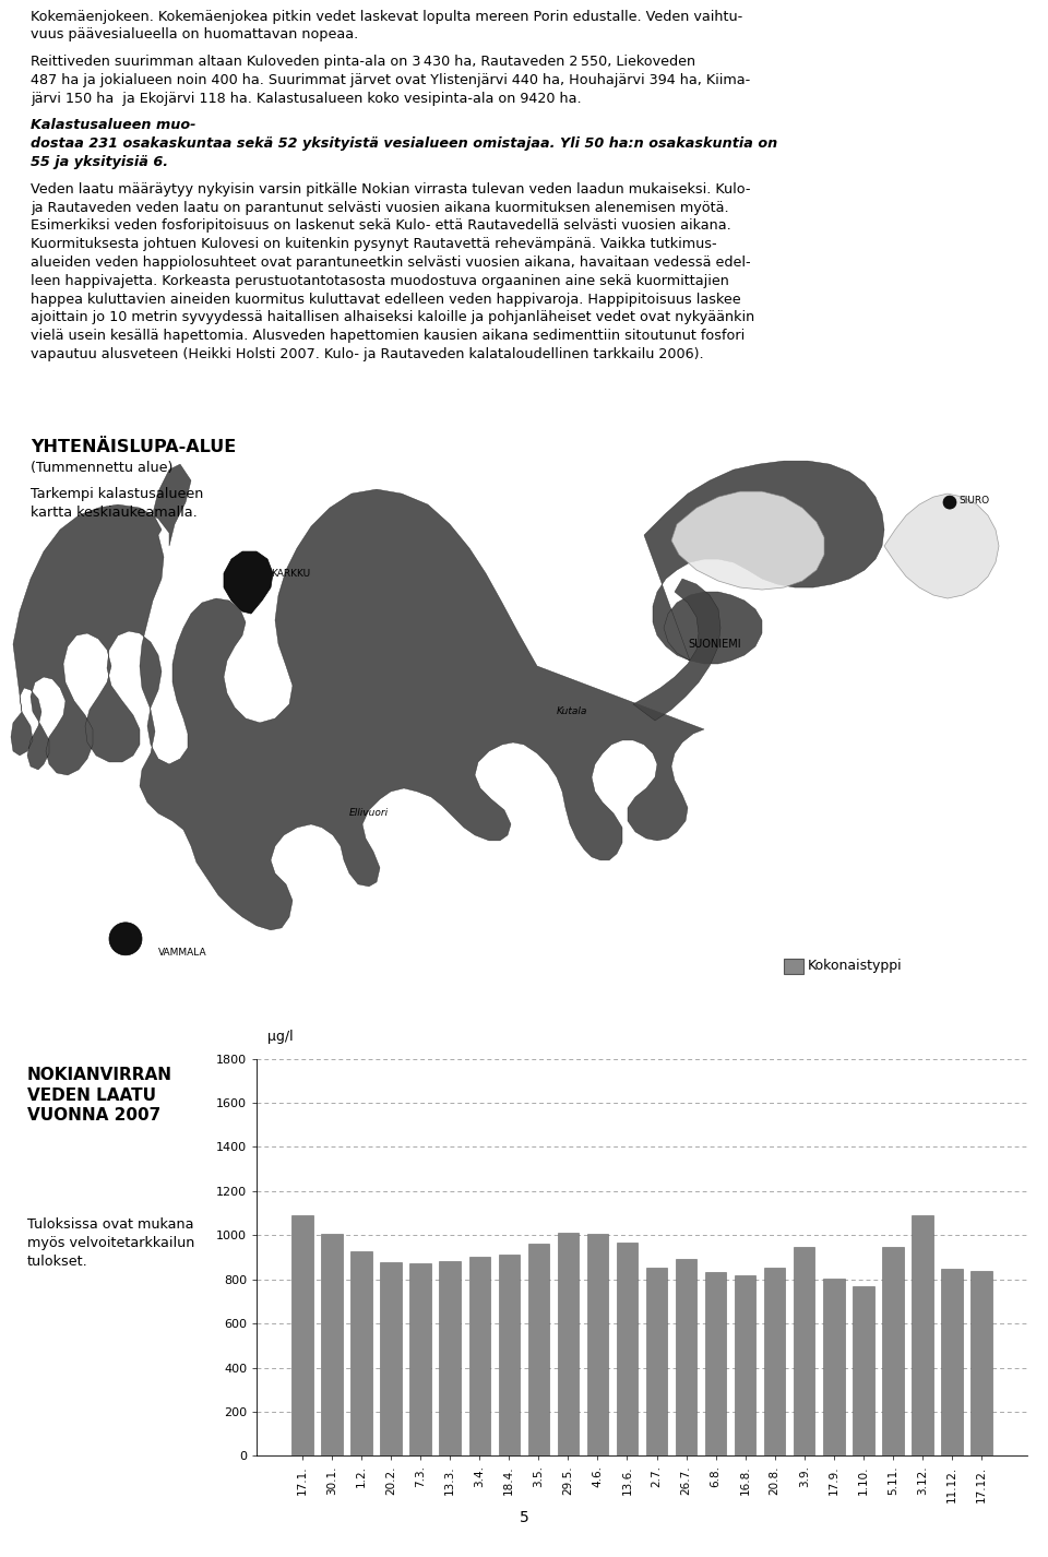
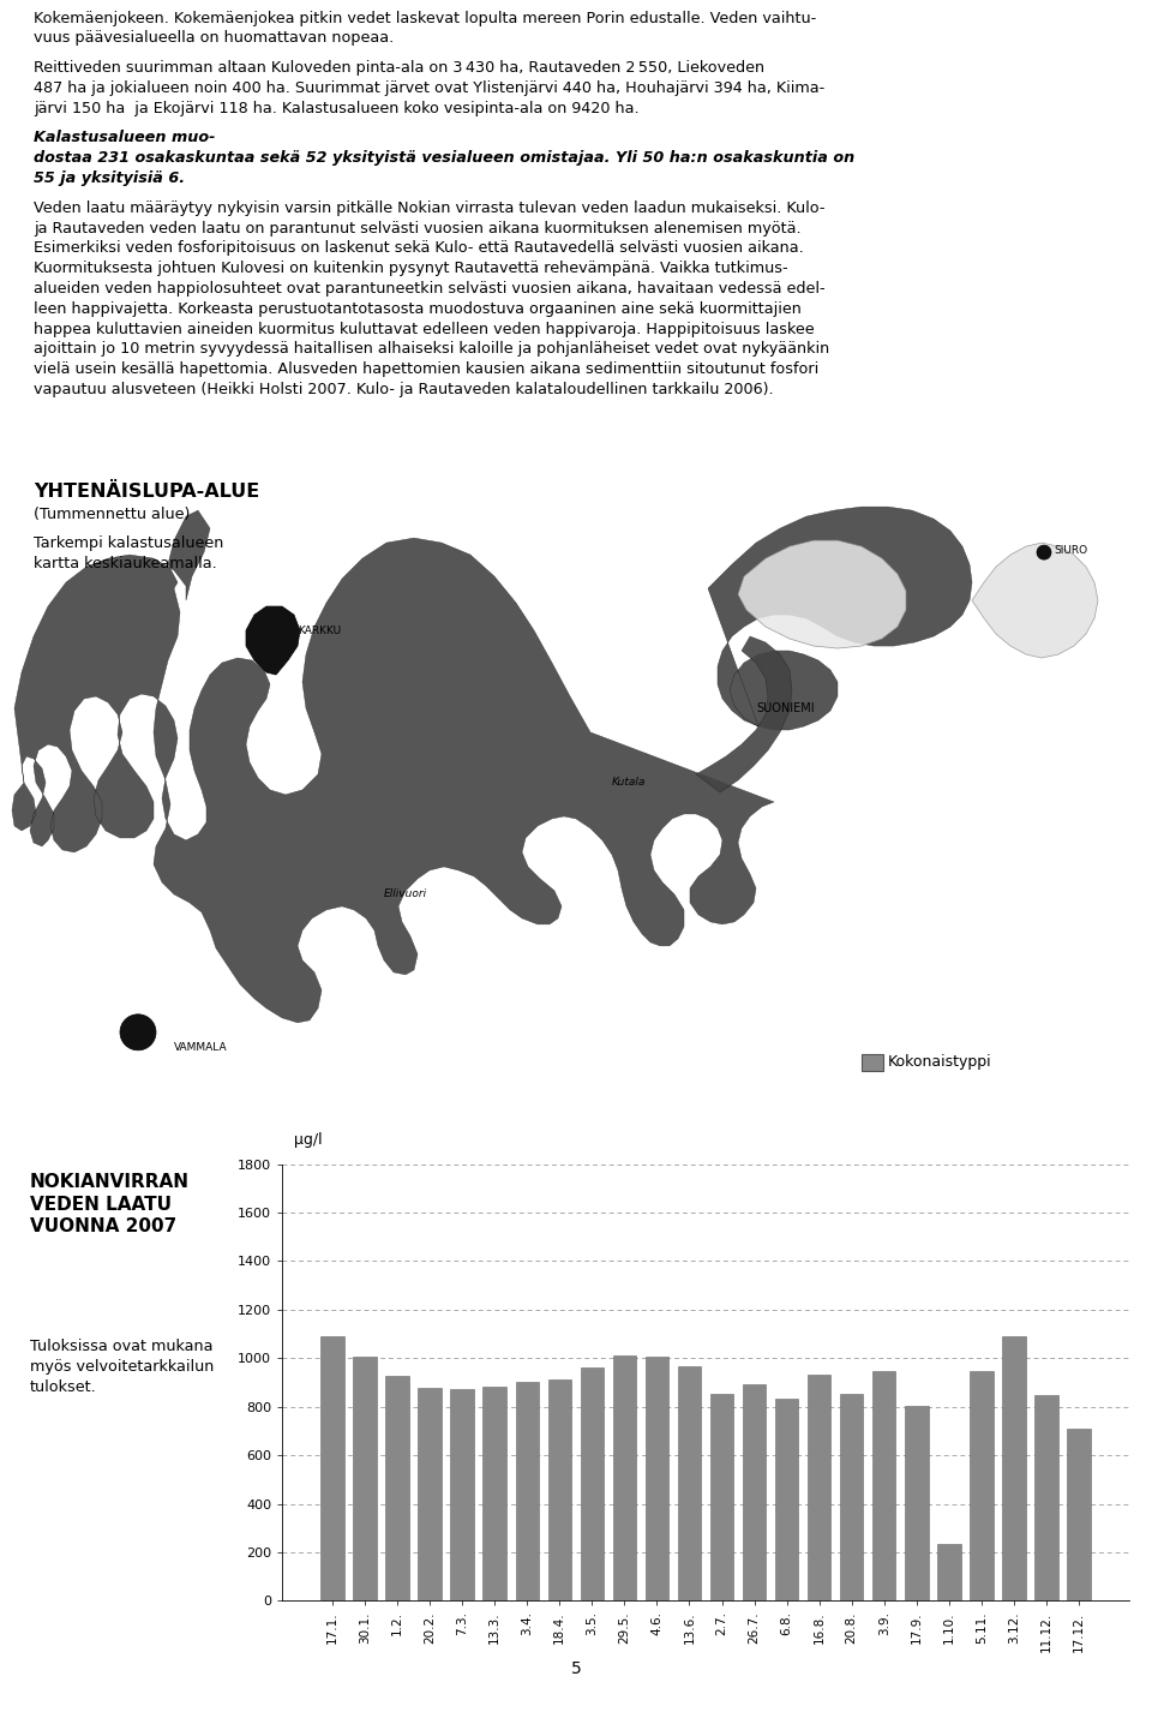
16.8.: 820 -> 930
1.10.: 770 -> 235
17.12.: 840 -> 710
